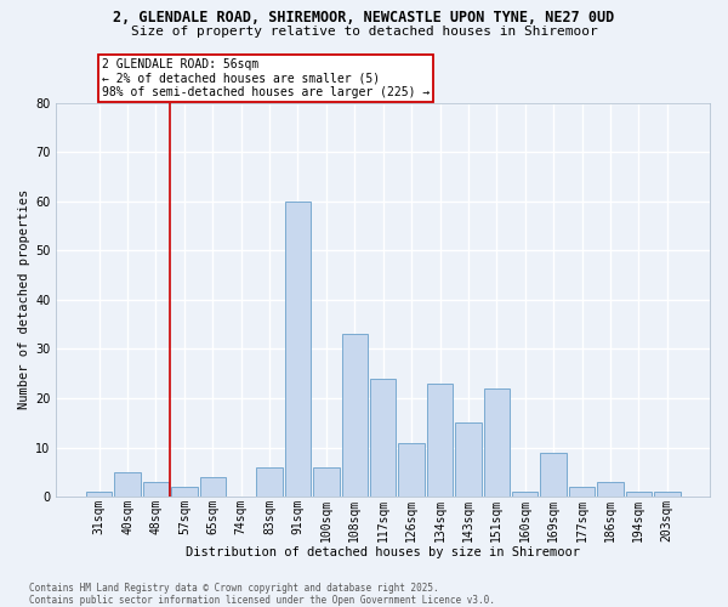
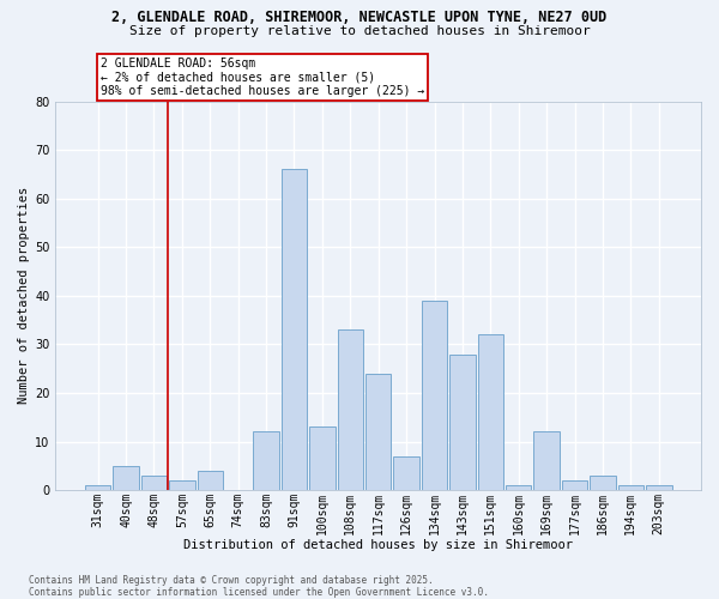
83sqm: 6 -> 12
91sqm: 60 -> 66
100sqm: 6 -> 13
126sqm: 11 -> 7
134sqm: 23 -> 39
143sqm: 15 -> 28
151sqm: 22 -> 32
169sqm: 9 -> 12
